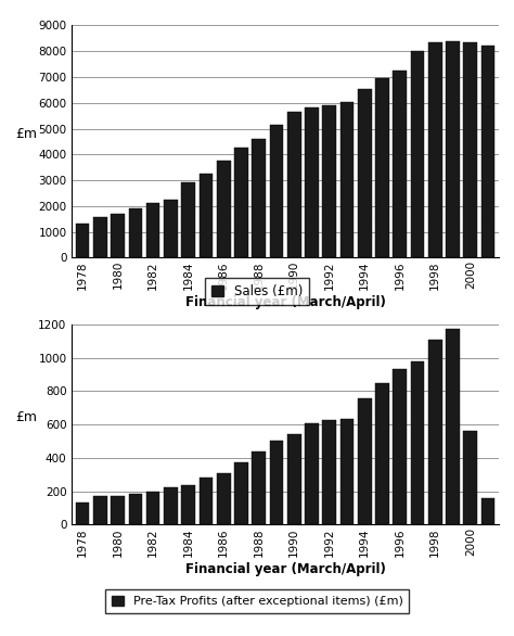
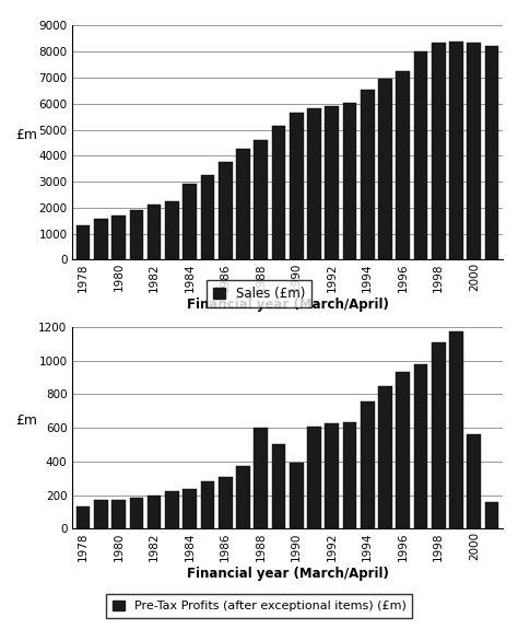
1988: 440 -> 600
1990: 540 -> 390
